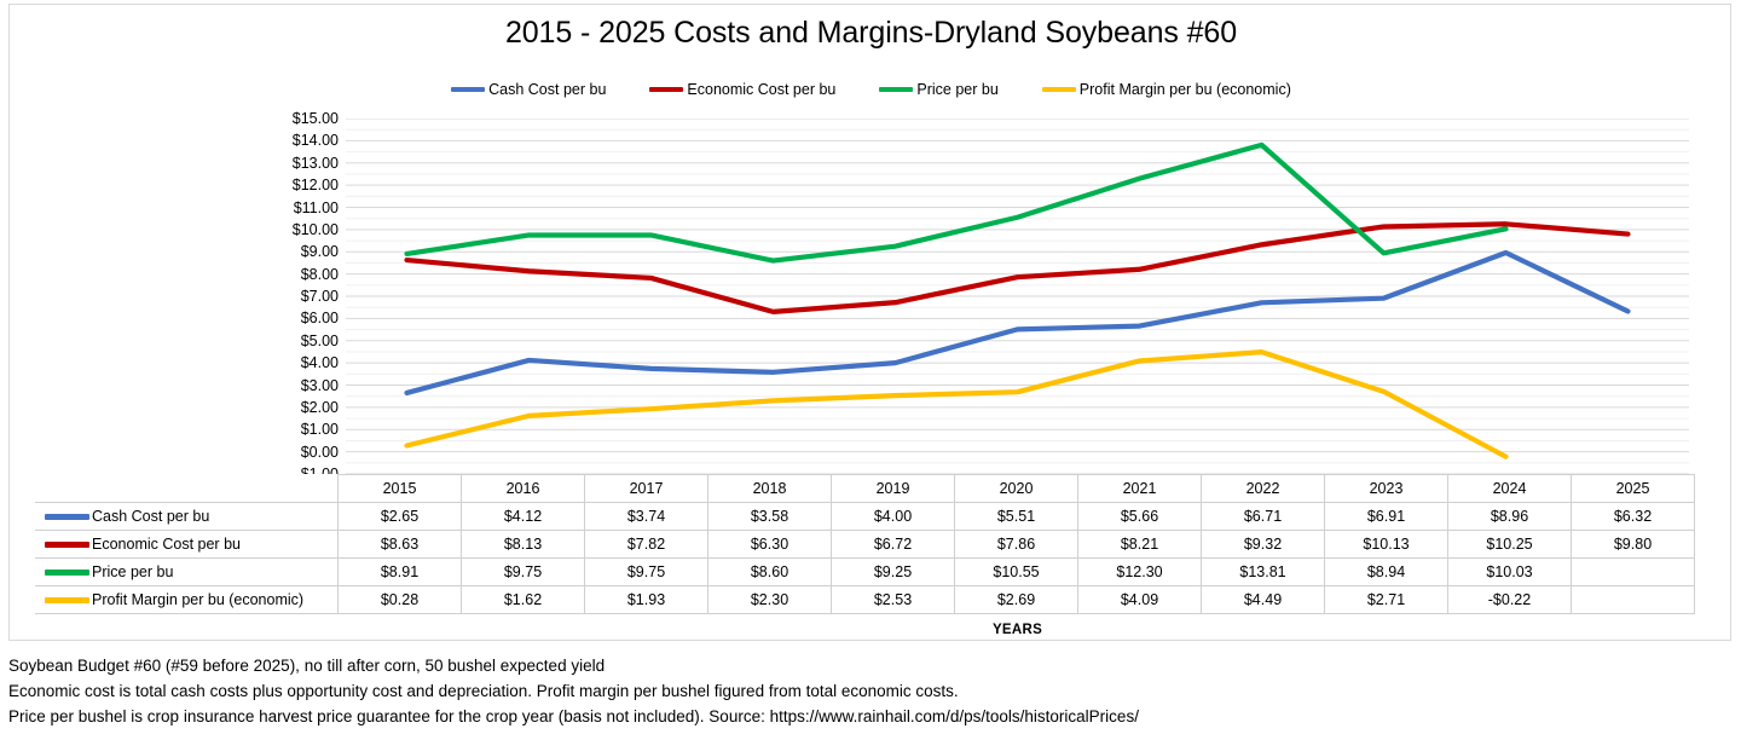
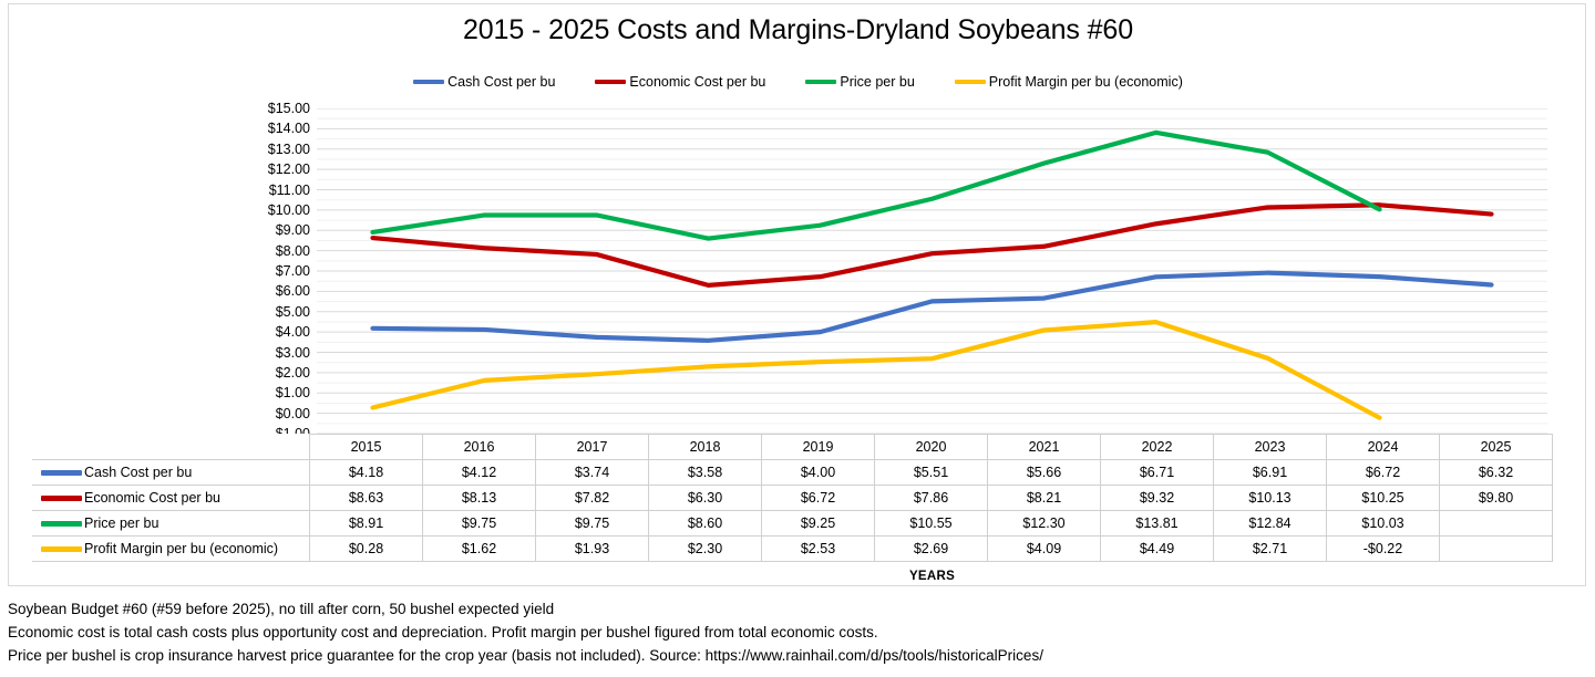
Cash Cost per bu/2015: $2.65 -> $4.18
Price per bu/2023: $8.94 -> $12.84
Cash Cost per bu/2024: $8.96 -> $6.72
